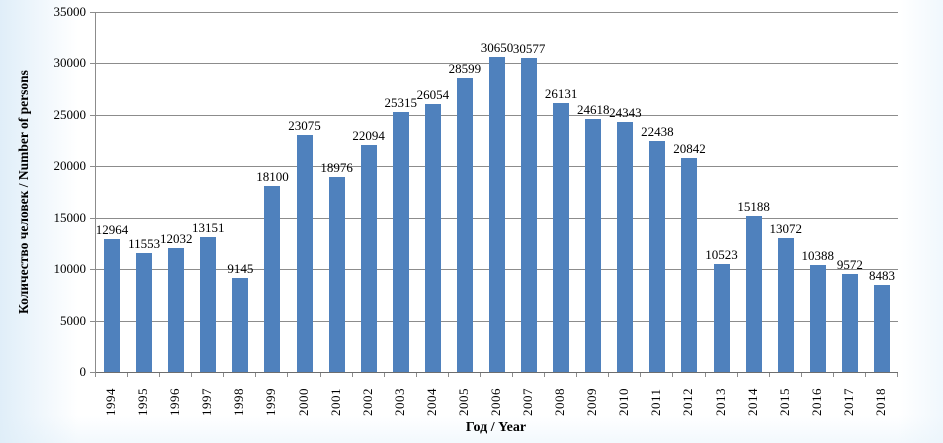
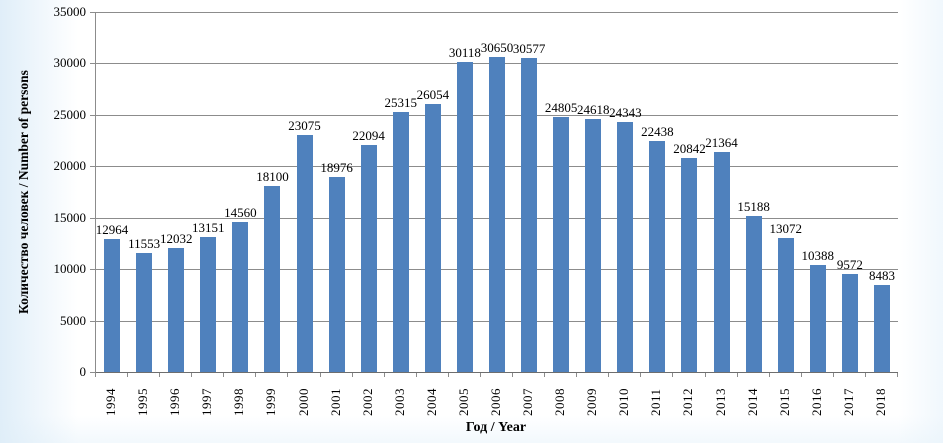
1998: 9145 -> 14560
2005: 28599 -> 30118
2008: 26131 -> 24805
2013: 10523 -> 21364
